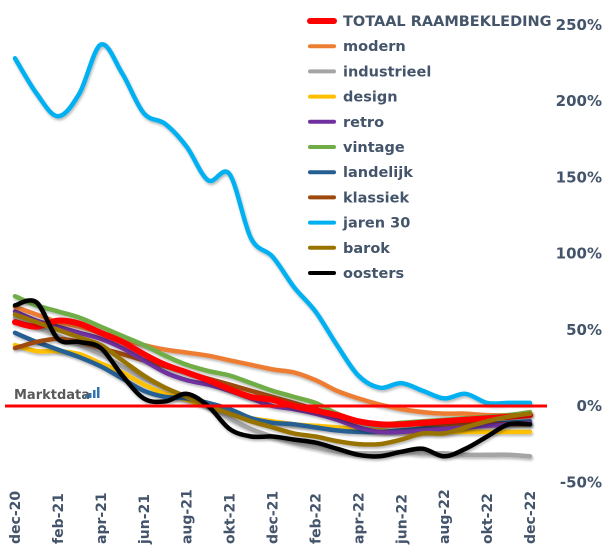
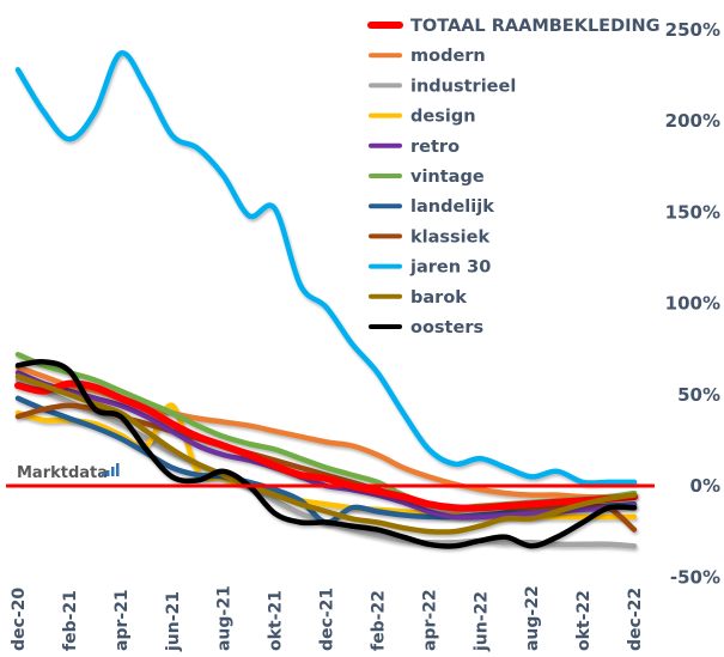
oosters/feb-21: 44% -> 63%
design/jun-21: 14% -> 44%
landelijk/dec-21: -11% -> -20%
klassiek/dec-22: -12% -> -24%
